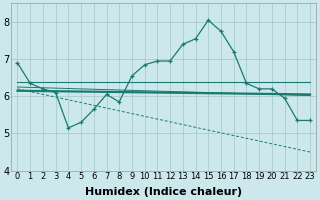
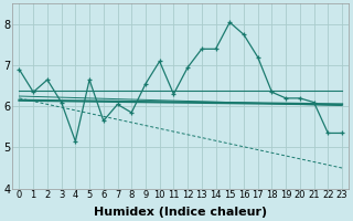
2: 6.20 -> 6.65
5: 5.30 -> 6.65
10: 6.85 -> 7.10
11: 6.95 -> 6.30
14: 7.55 -> 7.40
21: 5.95 -> 6.10
